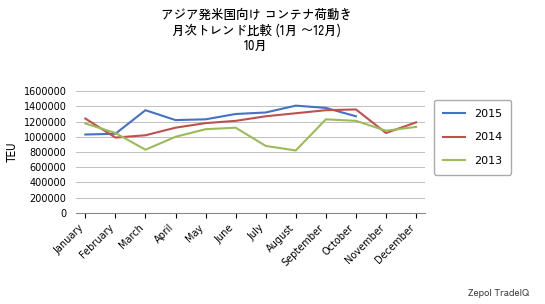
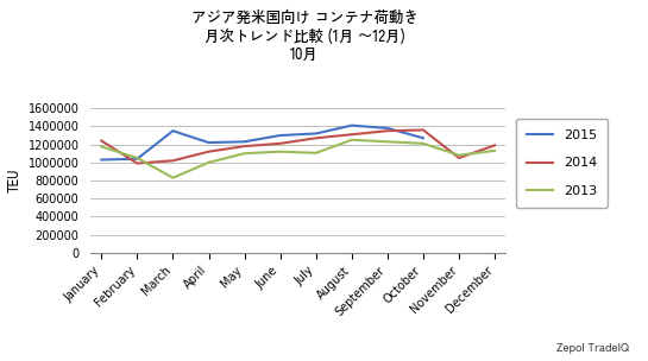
2013/July: 880000 -> 1100000
2013/August: 820000 -> 1250000
